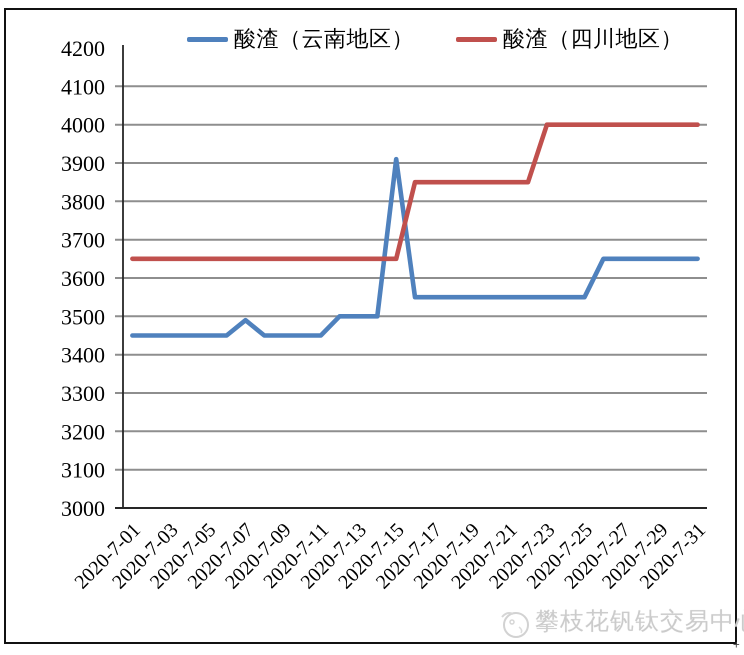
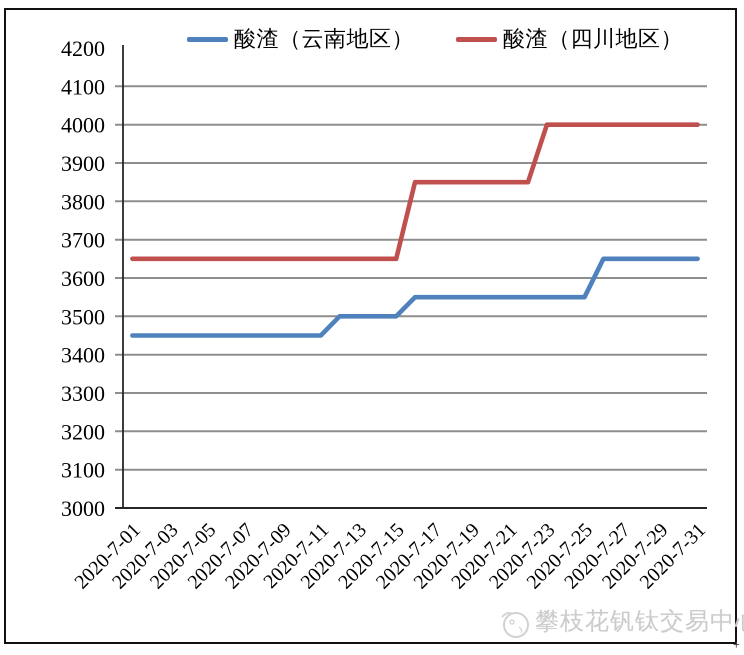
酸渣（云南地区）/2020-7-07: 3490 -> 3450
酸渣（云南地区）/2020-7-15: 3910 -> 3500
